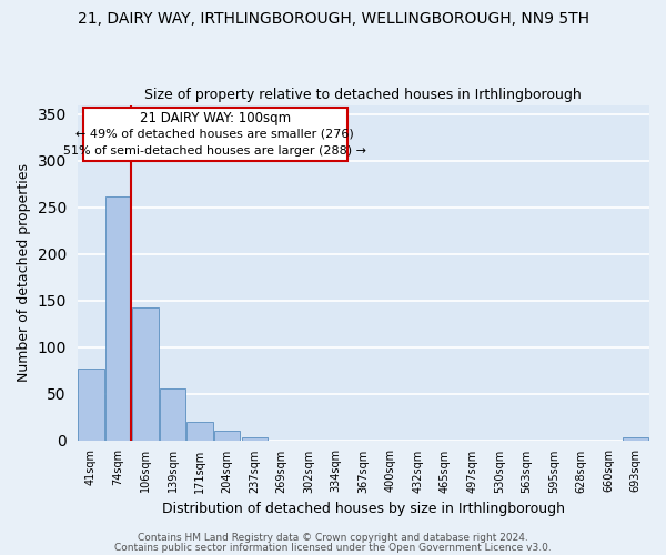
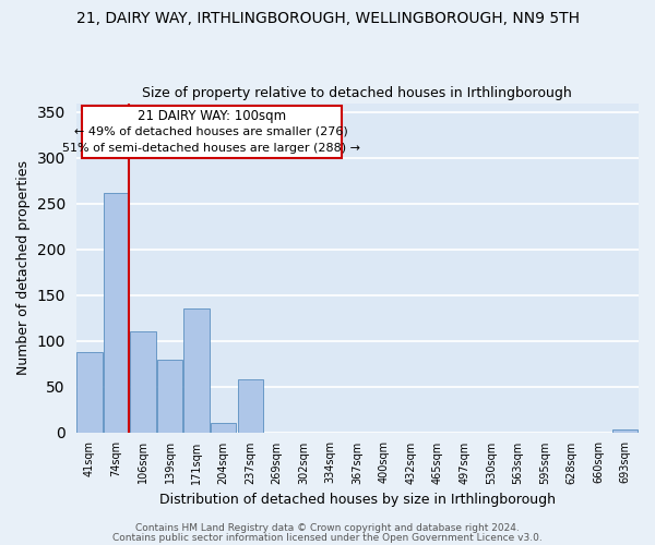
41sqm: 77 -> 88
106sqm: 143 -> 110
139sqm: 55 -> 80
171sqm: 20 -> 136
237sqm: 3 -> 58
